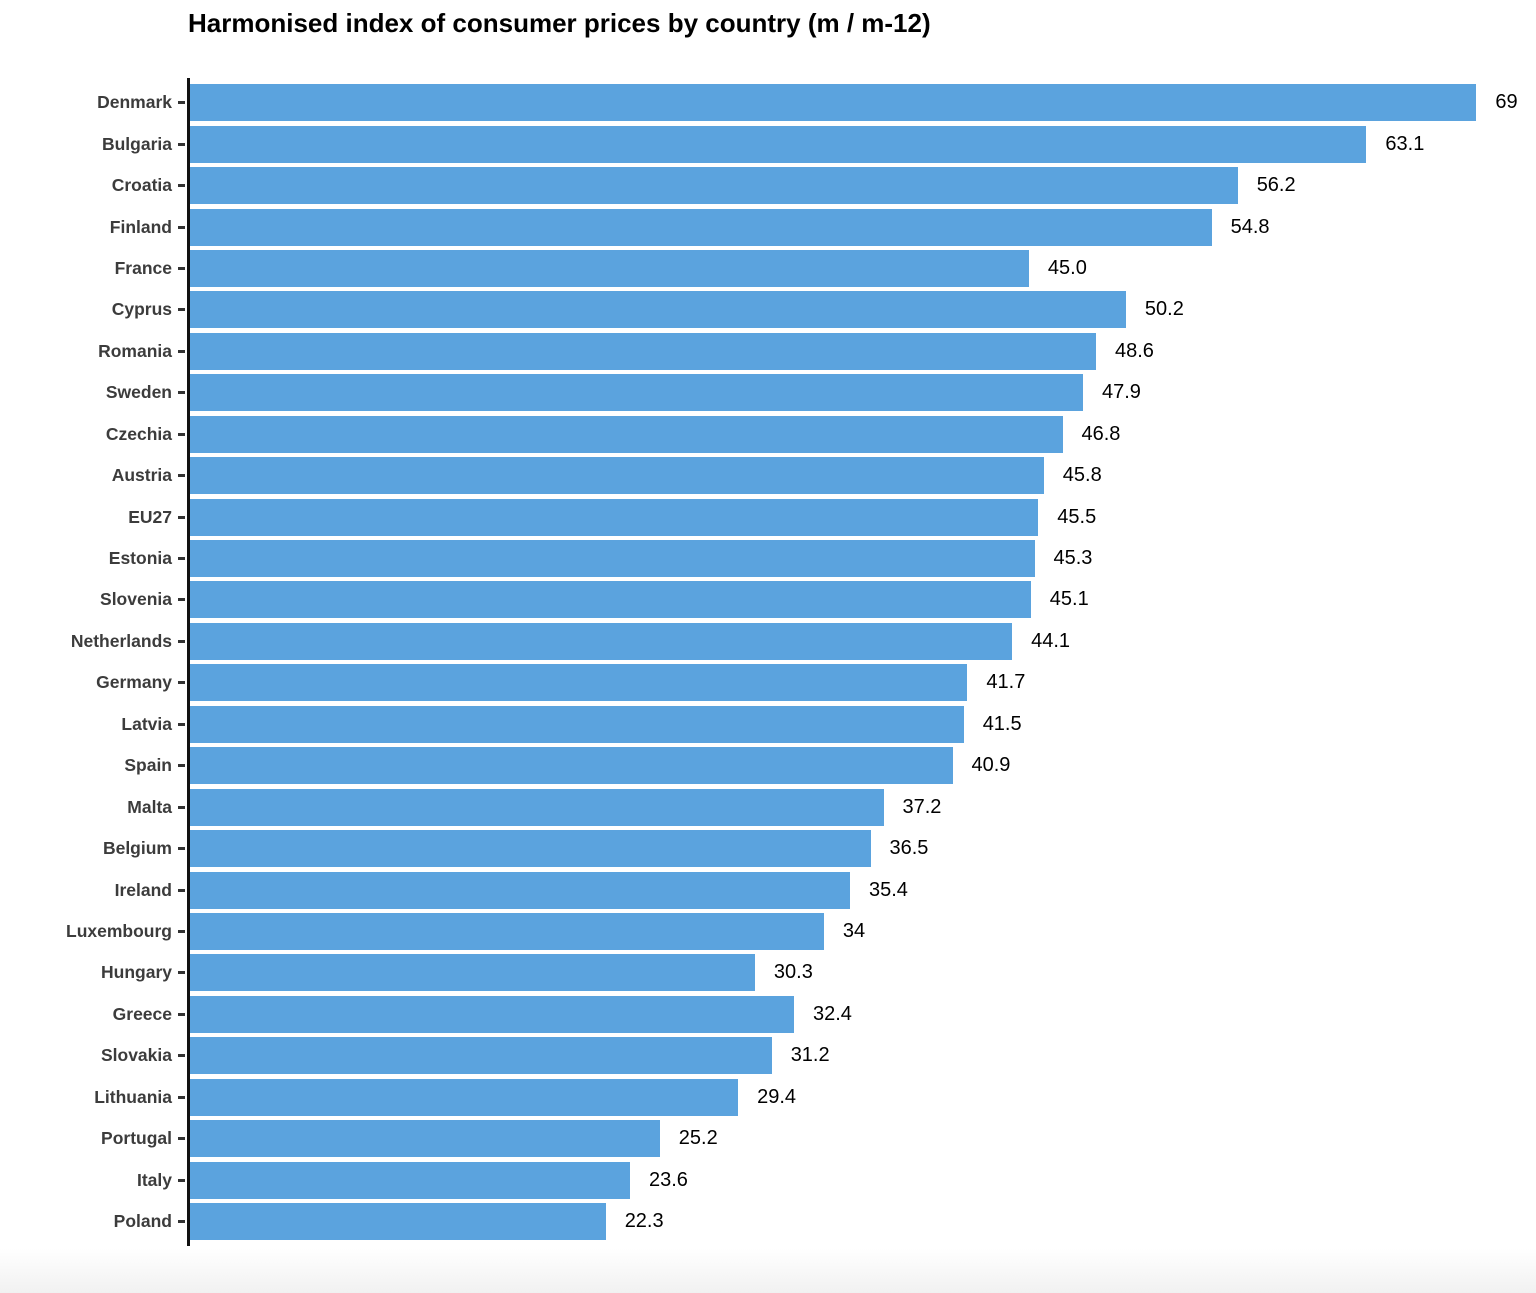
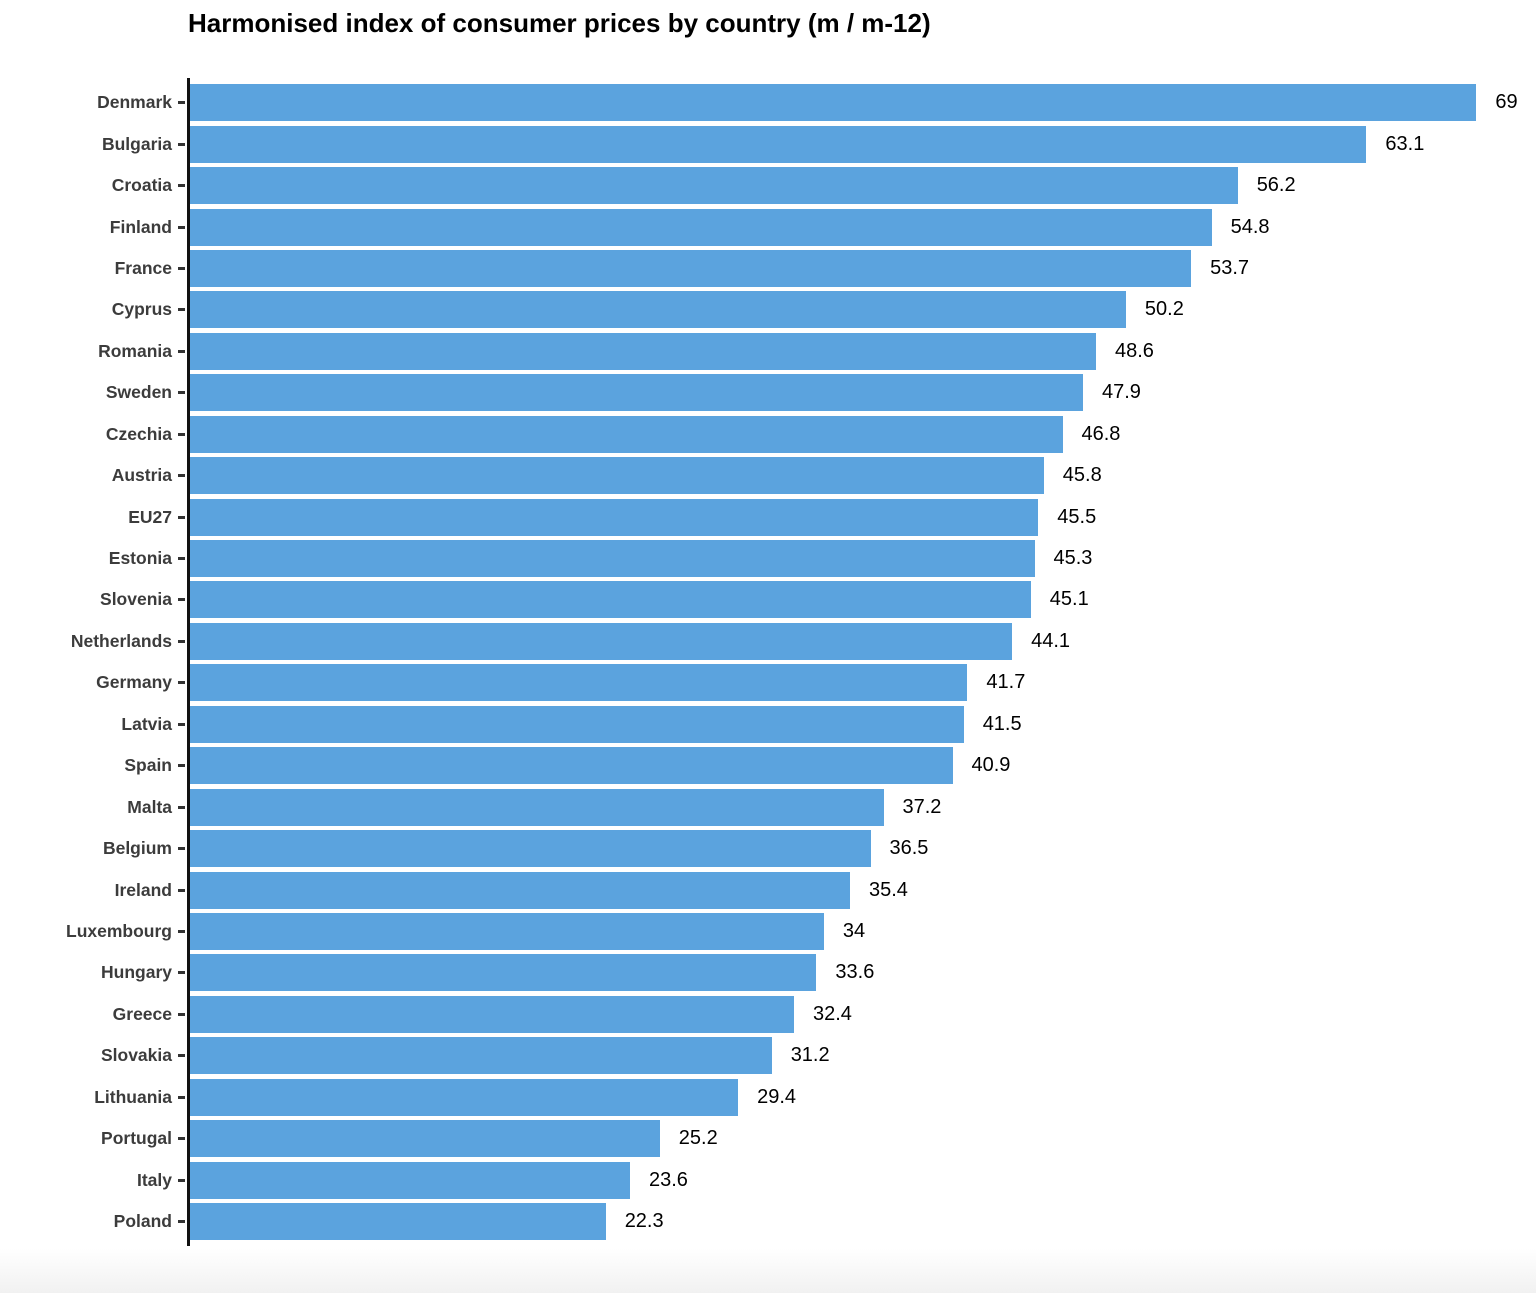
France: 45.0 -> 53.7
Hungary: 30.3 -> 33.6
